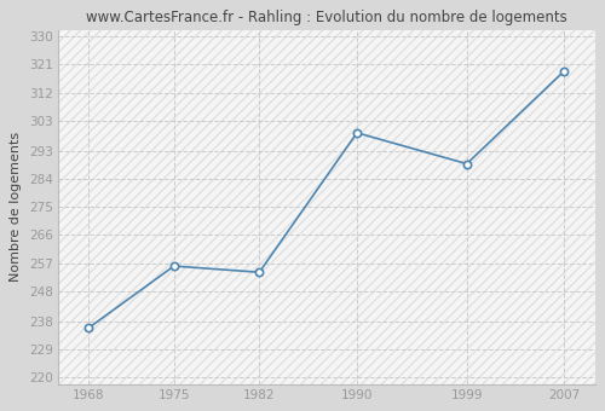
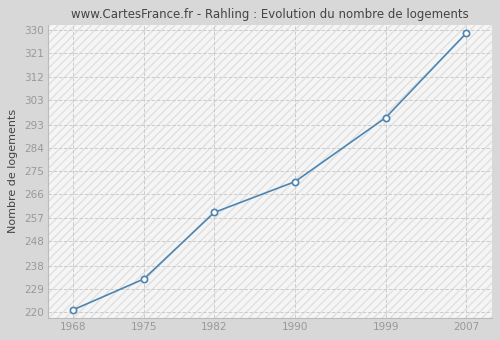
1968: 236 -> 221
1975: 256 -> 233
1982: 254 -> 259
1990: 299 -> 271
1999: 289 -> 296
2007: 319 -> 329
